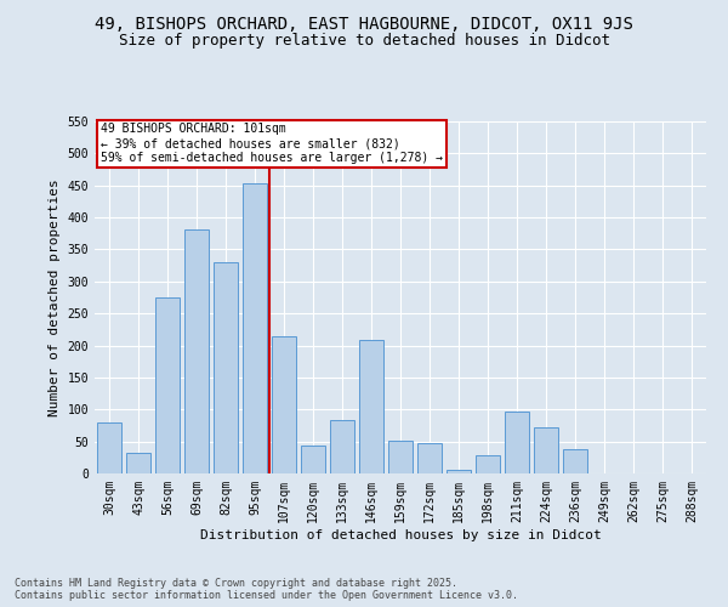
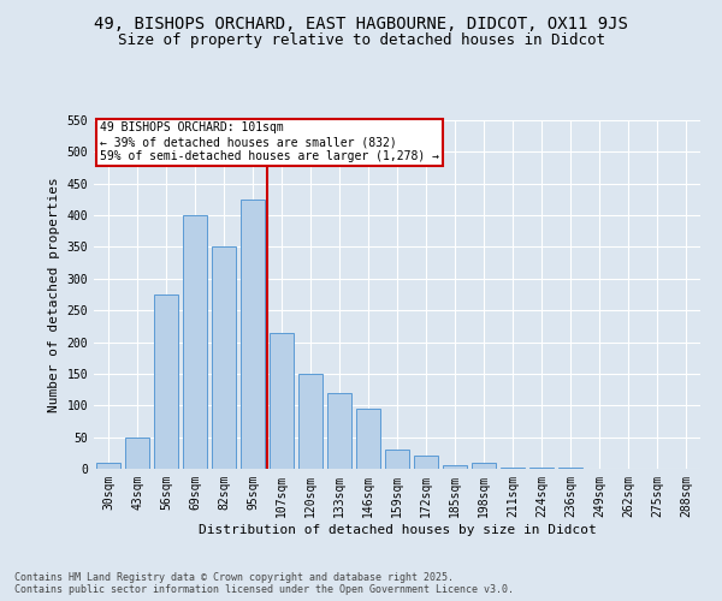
30sqm: 80 -> 10
43sqm: 32 -> 50
69sqm: 382 -> 400
82sqm: 330 -> 350
95sqm: 454 -> 425
120sqm: 44 -> 150
133sqm: 84 -> 120
146sqm: 208 -> 95
159sqm: 52 -> 30
172sqm: 48 -> 20
198sqm: 28 -> 10
211sqm: 96 -> 2
224sqm: 72 -> 1
236sqm: 38 -> 1
